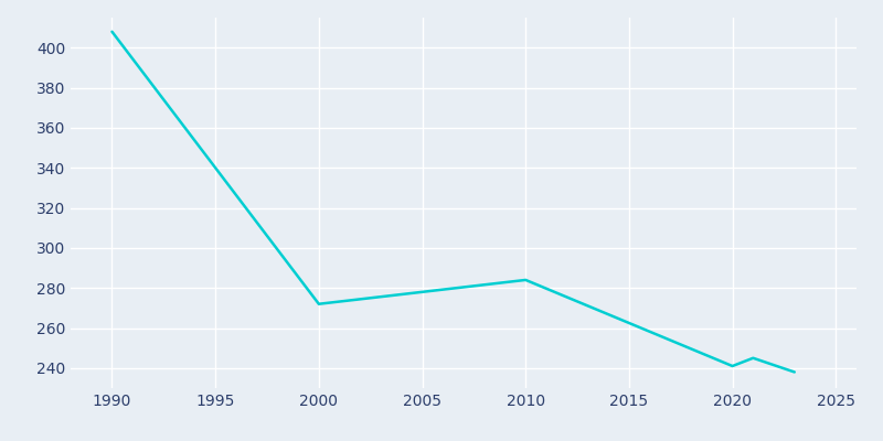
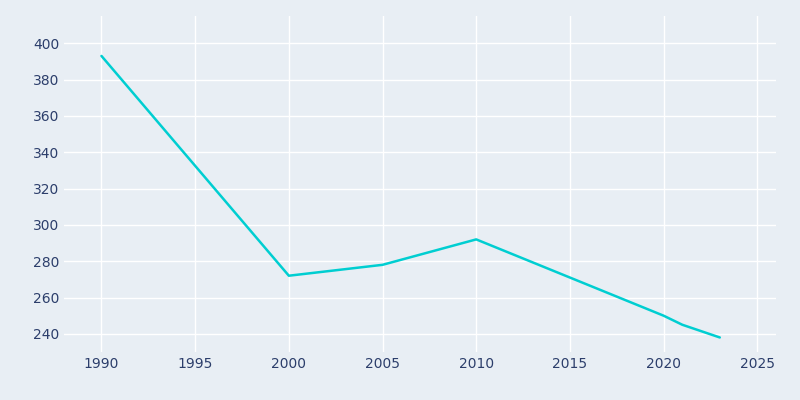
1990: 408 -> 393
2010: 284 -> 292
2020: 241 -> 250
